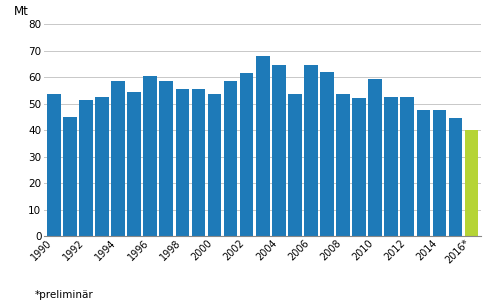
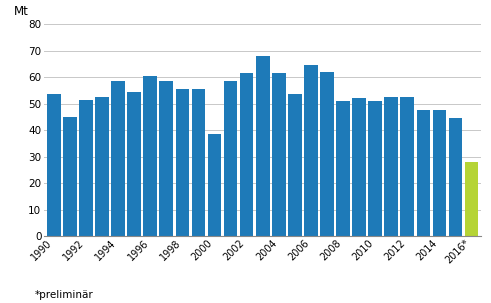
2000: 53.5 -> 38.5
2004: 64.5 -> 61.5
2008: 53.5 -> 51.0
2010: 59.5 -> 51.0
2016*: 40.0 -> 28.0
